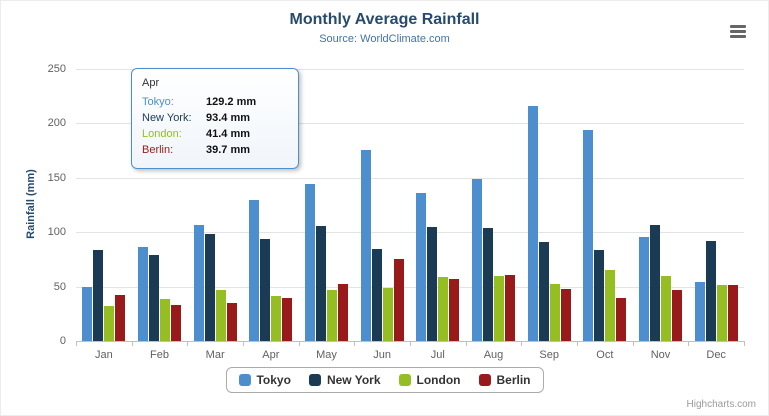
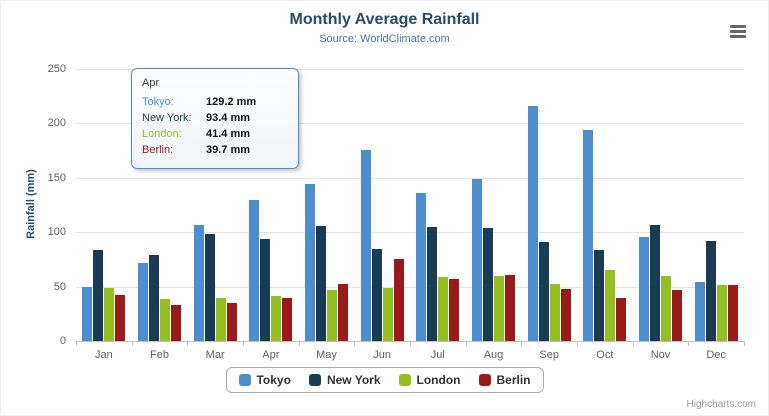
London/Jan: 32 -> 49
Tokyo/Feb: 86 -> 72
London/Mar: 47 -> 39
